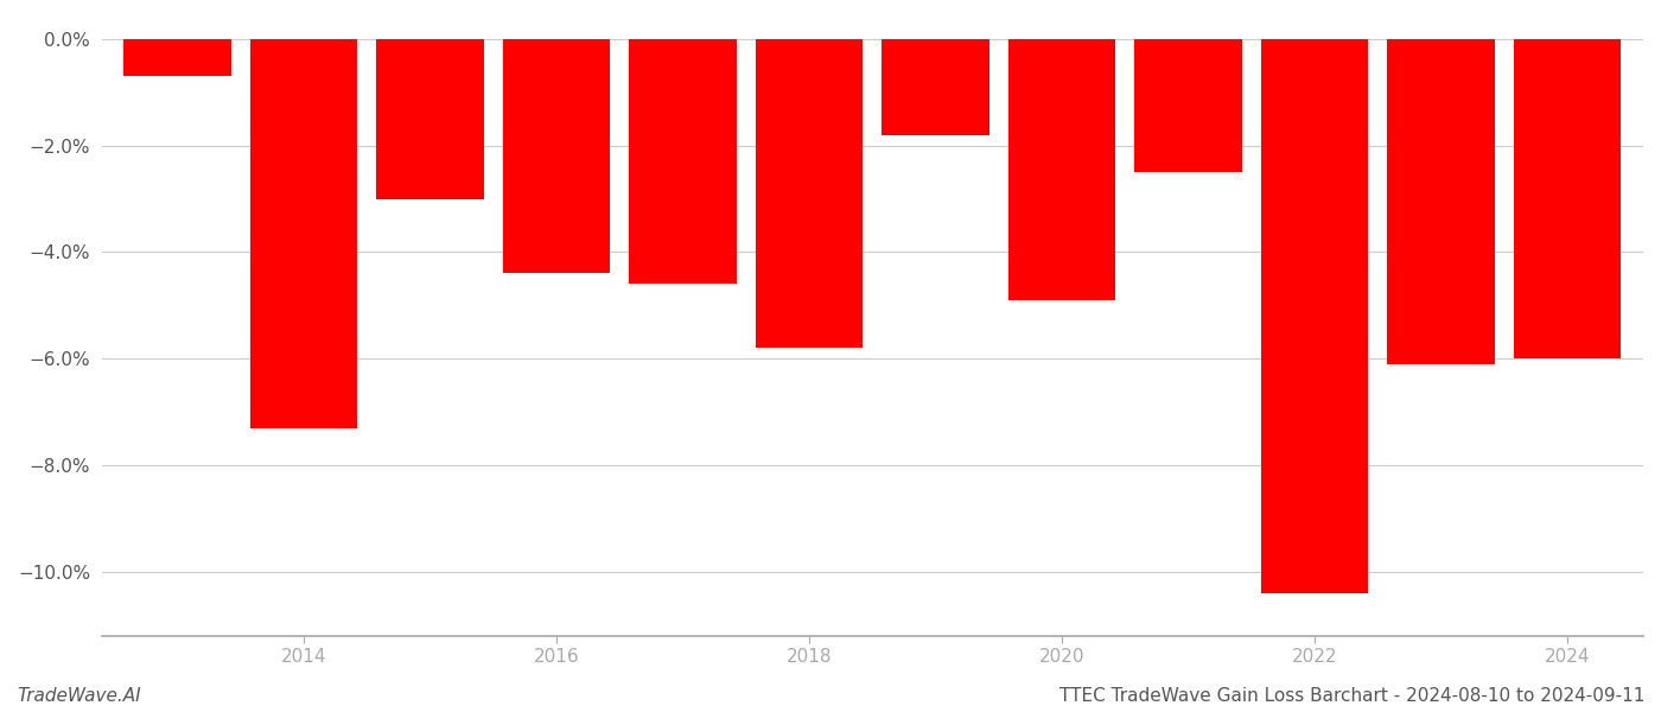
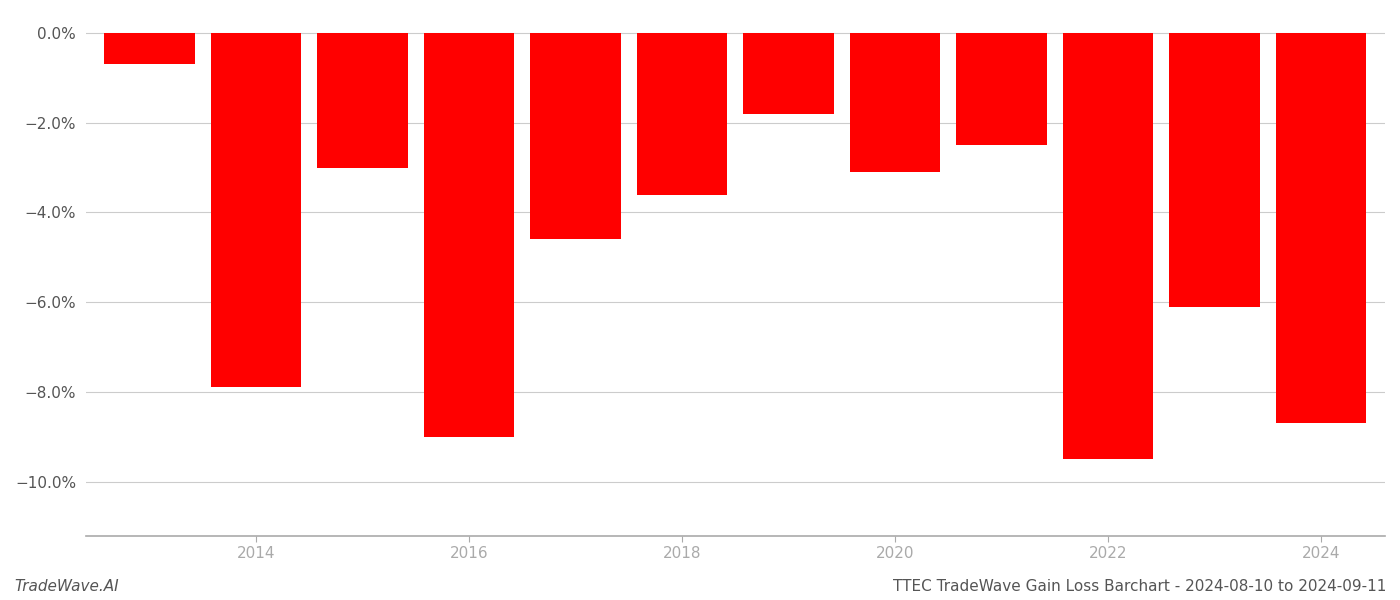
2014: -7.3% -> -7.9%
2016: -4.4% -> -9.0%
2018: -5.8% -> -3.6%
2020: -4.9% -> -3.1%
2022: -10.4% -> -9.5%
2024: -6.0% -> -8.7%
